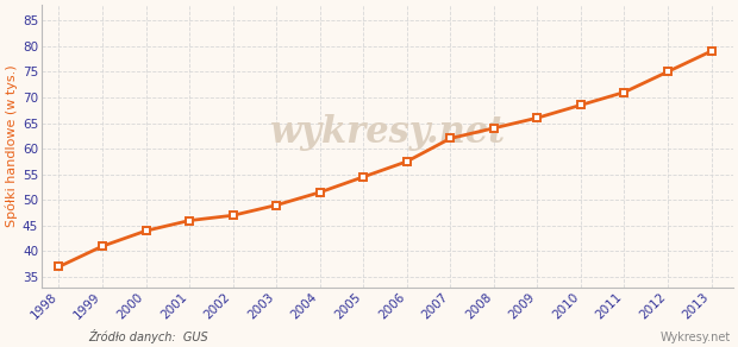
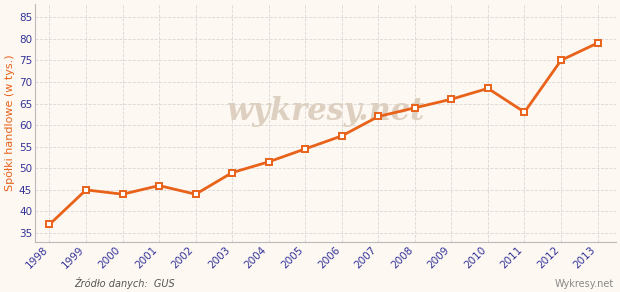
1999: 41.0 -> 45.0
2002: 47.0 -> 44.0
2011: 71.0 -> 63.0
